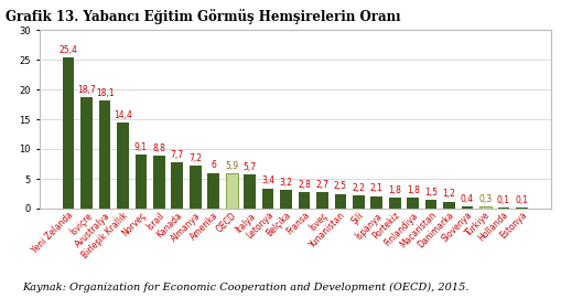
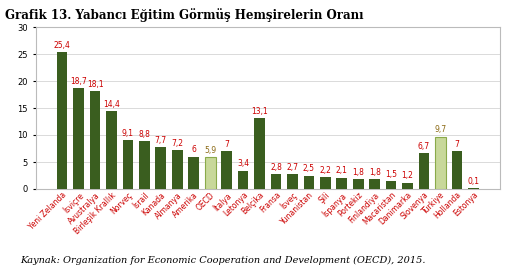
İtalya: 5,7 -> 7
Belçika: 3,2 -> 13,1
Slovenya: 0,4 -> 6,7
Türkiye: 0,3 -> 9,7
Hollanda: 0,1 -> 7
